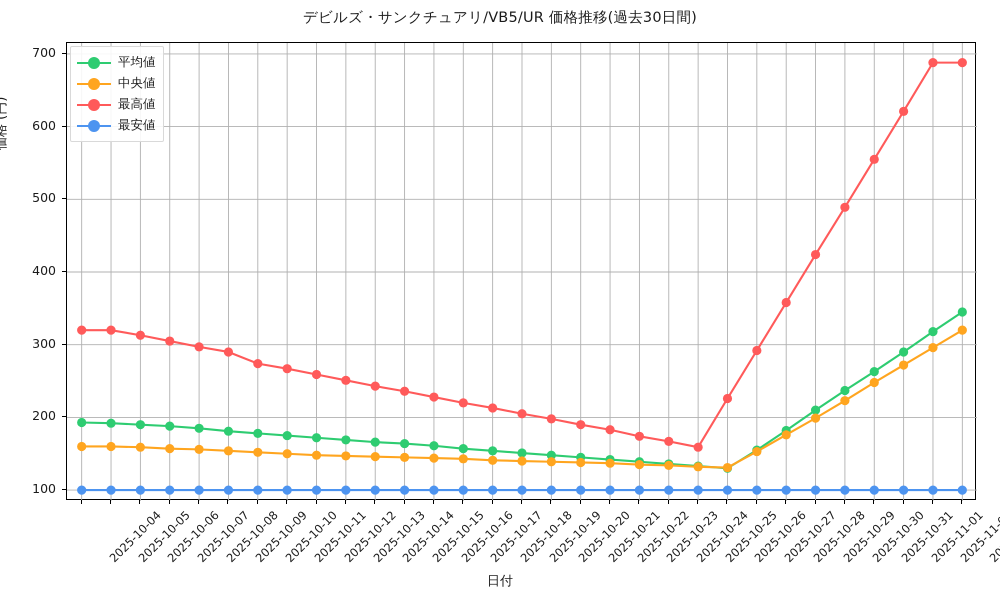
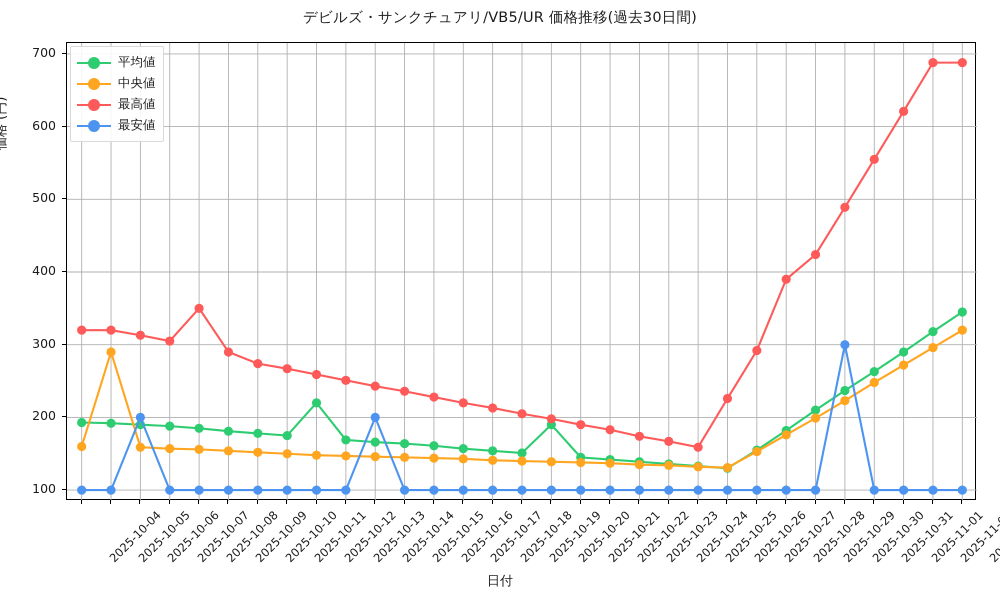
中央値/2025-10-05: 160 -> 290
最安値/2025-10-06: 100 -> 200
最高値/2025-10-08: 300 -> 350
平均値/2025-10-12: 170 -> 220
最安値/2025-10-14: 100 -> 200
平均値/2025-10-20: 150 -> 190
最高値/2025-10-28: 360 -> 390
最安値/2025-10-30: 100 -> 300
